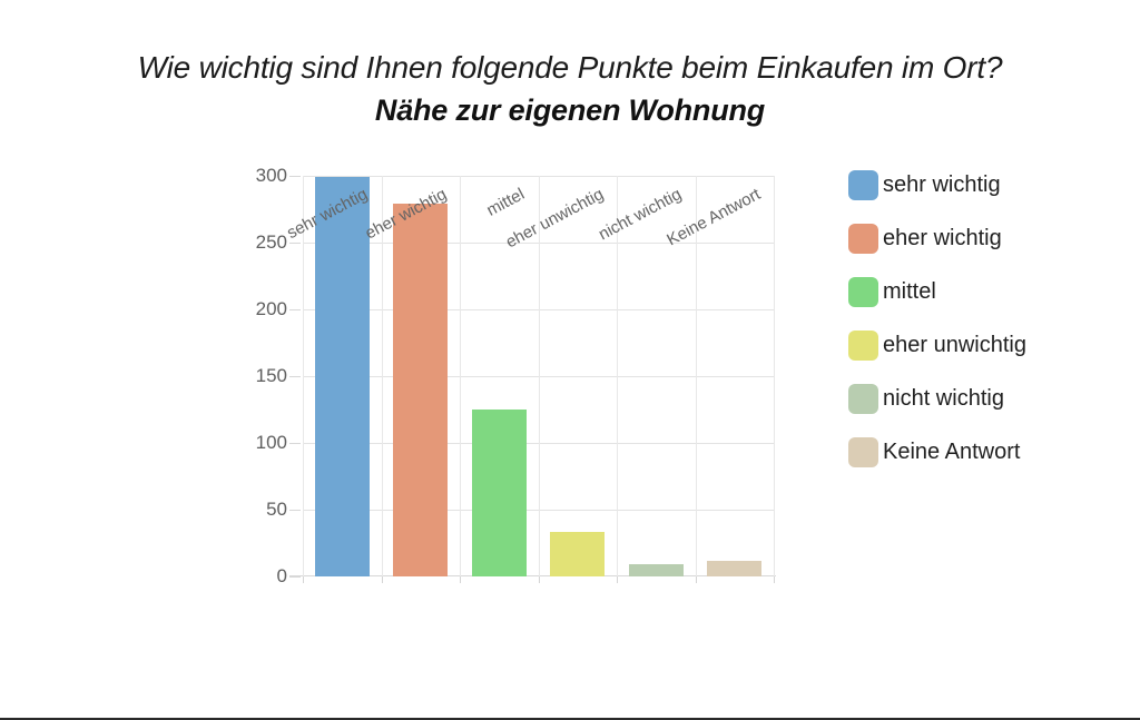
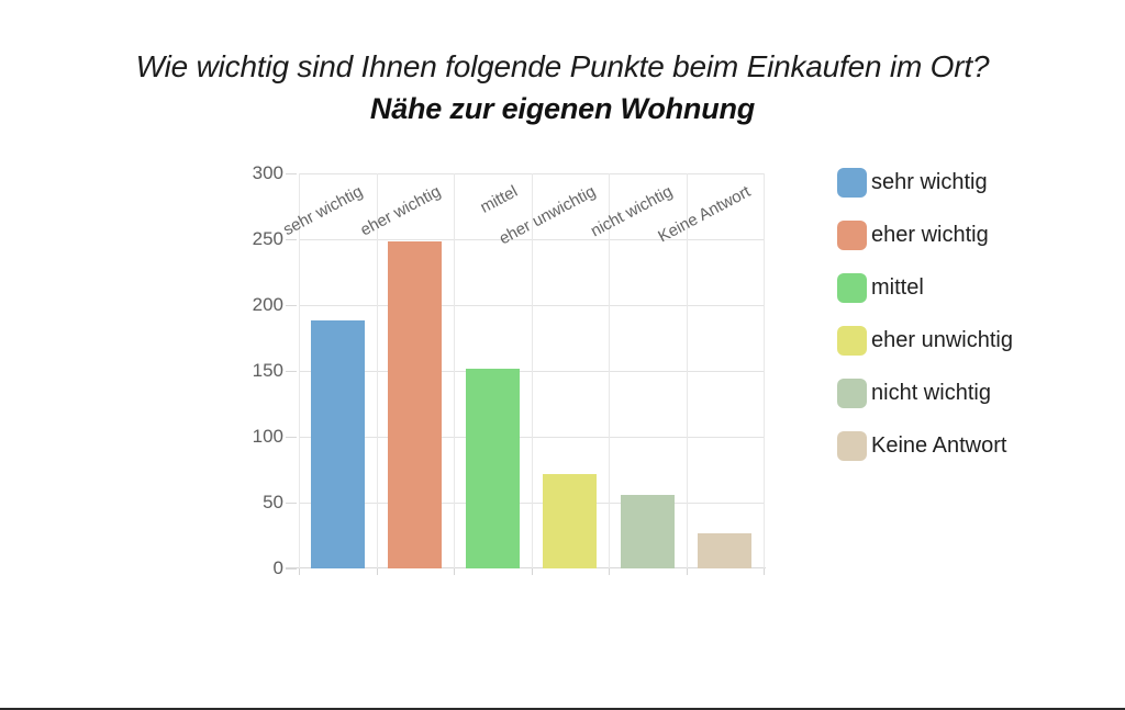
sehr wichtig: 299 -> 188
eher wichtig: 279 -> 248
mittel: 125 -> 152
eher unwichtig: 33 -> 72
nicht wichtig: 9 -> 56
Keine Antwort: 12 -> 27
